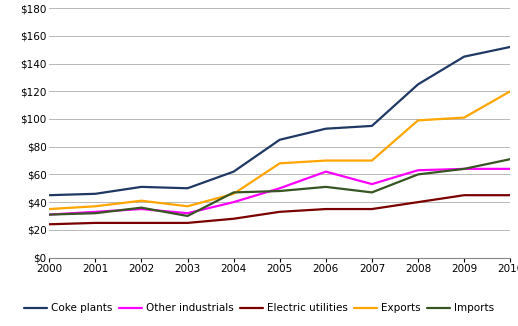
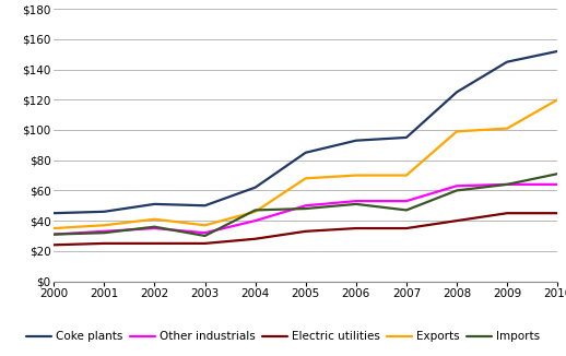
Other industrials/2006: $62 -> $53
